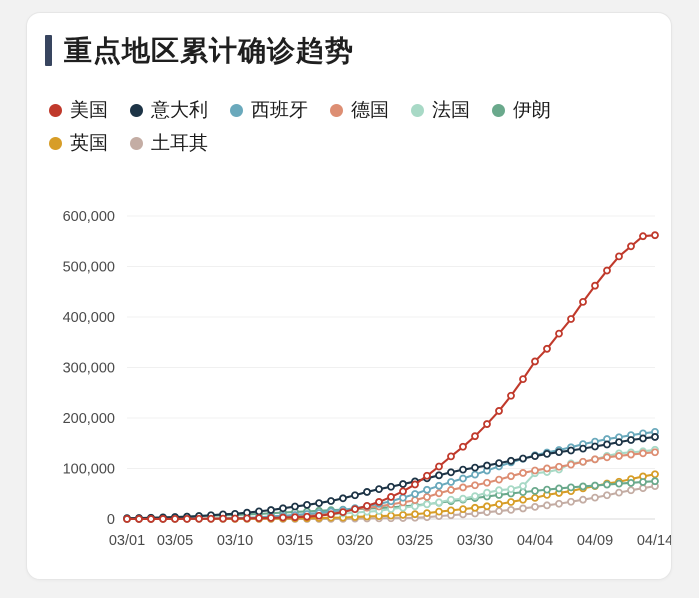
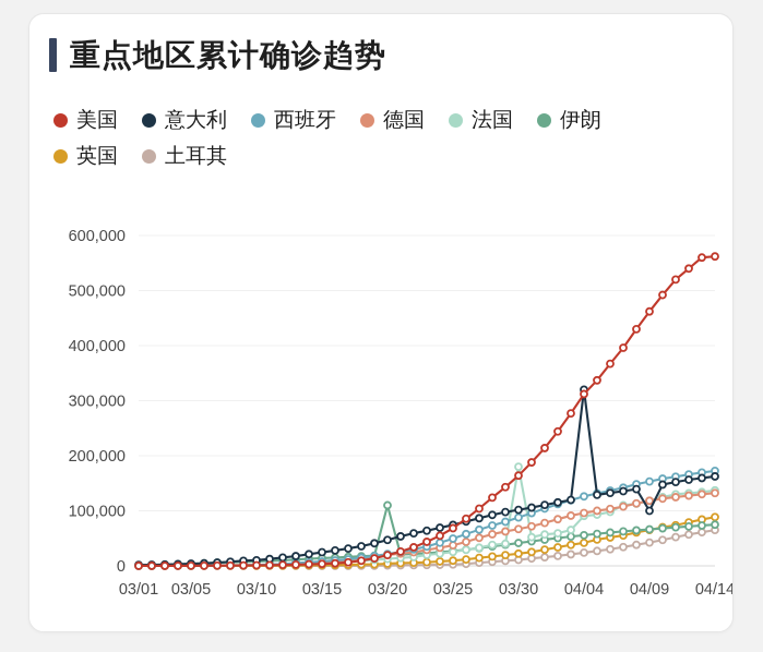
伊朗/03/20: 20000 -> 110000
法国/03/30: 50000 -> 180000
意大利/04/04: 120000 -> 320000
意大利/04/09: 140000 -> 100000
